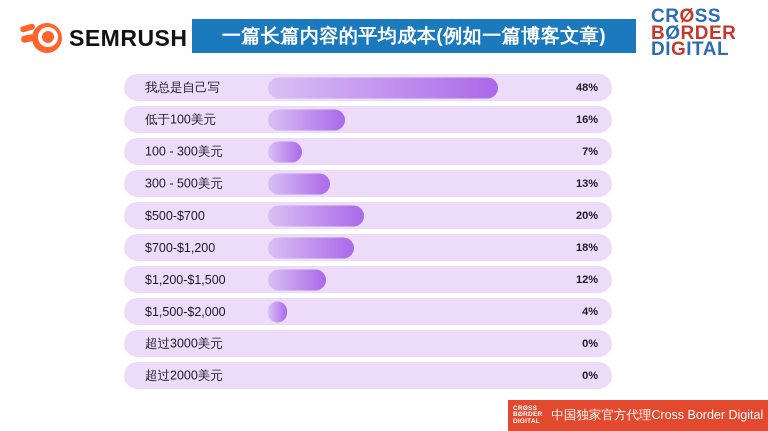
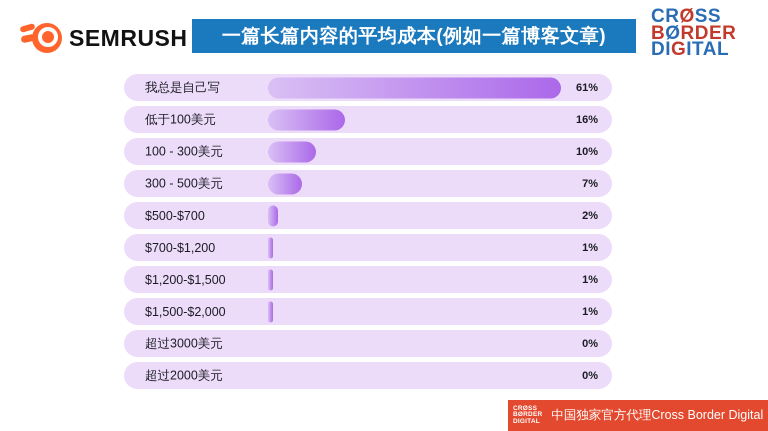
我总是自己写: 48% -> 61%
100 - 300美元: 7% -> 10%
300 - 500美元: 13% -> 7%
$500-$700: 20% -> 2%
$700-$1,200: 18% -> 1%
$1,200-$1,500: 12% -> 1%
$1,500-$2,000: 4% -> 1%
